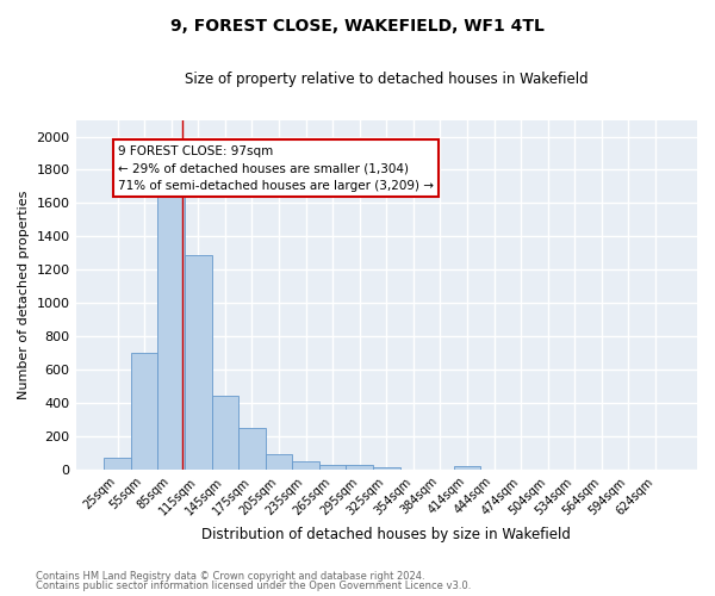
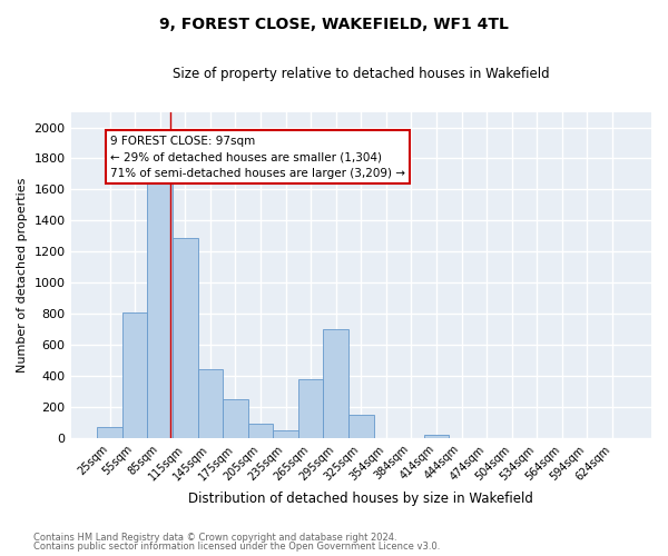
55sqm: 700 -> 810
265sqm: 30 -> 380
295sqm: 30 -> 700
325sqm: 20 -> 150
